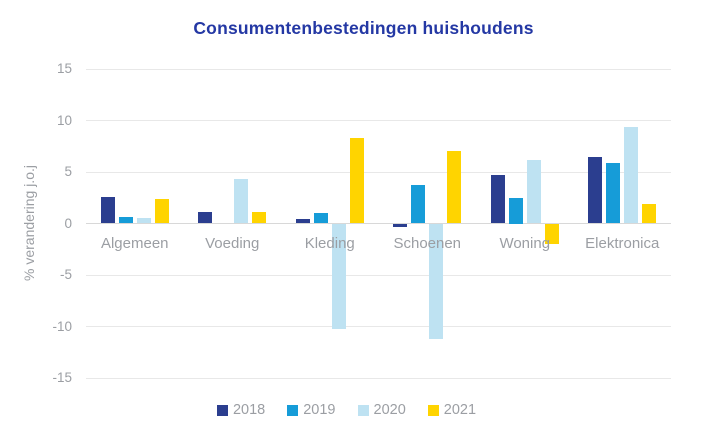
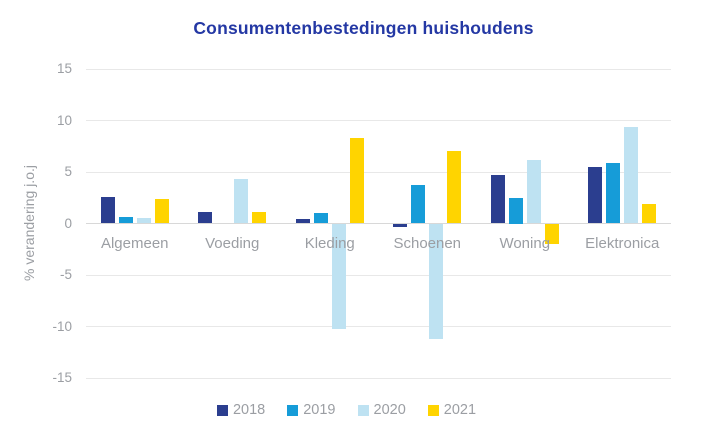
2018/Elektronica: 6.5 -> 5.5
